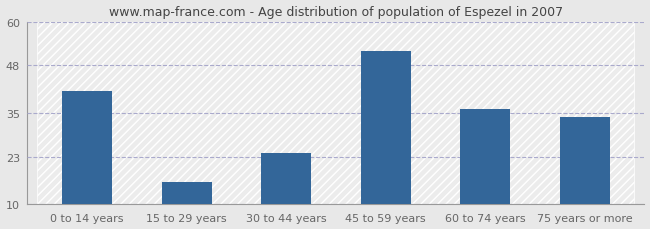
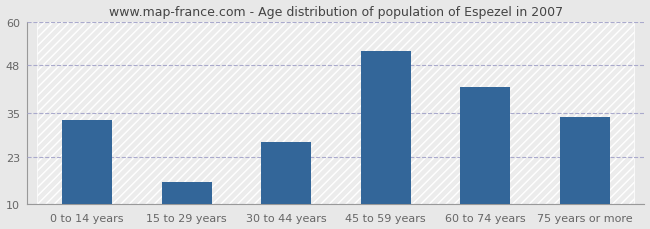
0 to 14 years: 41 -> 33
30 to 44 years: 24 -> 27
60 to 74 years: 36 -> 42
